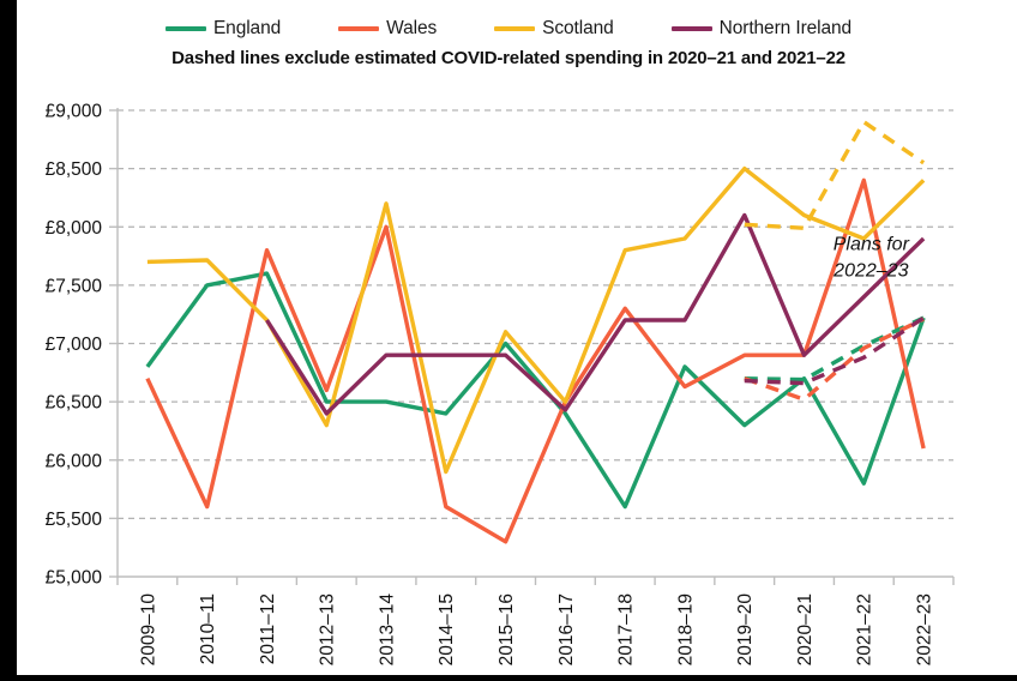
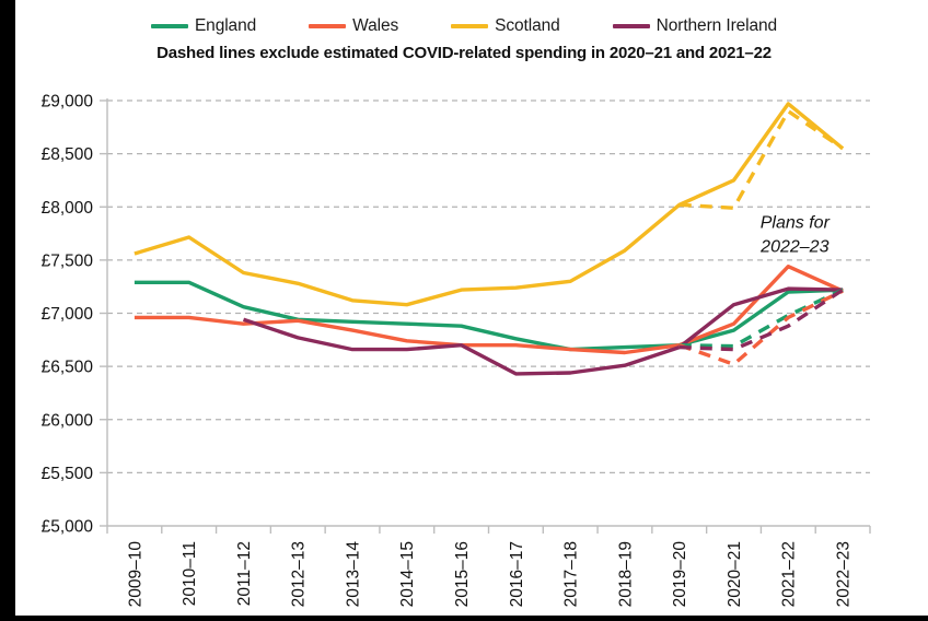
England/2009–10: £6800 -> £7300
Wales/2009–10: £6700 -> £7000
Scotland/2009–10: £7700 -> £7600
England/2010–11: £7500 -> £7300
Wales/2010–11: £5600 -> £7000
England/2011–12: £7600 -> £7100
Wales/2011–12: £7800 -> £6900
Scotland/2011–12: £7200 -> £7400
Northern Ireland/2011–12: £7200 -> £6900
England/2012–13: £6500 -> £6900
Wales/2012–13: £6600 -> £6900
Scotland/2012–13: £6300 -> £7300
Northern Ireland/2012–13: £6400 -> £6800
England/2013–14: £6500 -> £6900
Wales/2013–14: £8000 -> £6800
Scotland/2013–14: £8200 -> £7100
Northern Ireland/2013–14: £6900 -> £6700
England/2014–15: £6400 -> £6900
Wales/2014–15: £5600 -> £6700
Scotland/2014–15: £5900 -> £7100
Northern Ireland/2014–15: £6900 -> £6700
England/2015–16: £7000 -> £6900
Wales/2015–16: £5300 -> £6700
Scotland/2015–16: £7100 -> £7200
Northern Ireland/2015–16: £6900 -> £6700
England/2016–17: £6400 -> £6800
Wales/2016–17: £6500 -> £6700
Scotland/2016–17: £6500 -> £7200
England/2017–18: £5600 -> £6700
Wales/2017–18: £7300 -> £6700
Scotland/2017–18: £7800 -> £7300
Northern Ireland/2017–18: £7200 -> £6400
England/2018–19: £6800 -> £6700
Scotland/2018–19: £7900 -> £7600
Northern Ireland/2018–19: £7200 -> £6500
England/2019–20: £6300 -> £6700
Wales/2019–20: £6900 -> £6700
Scotland/2019–20: £8500 -> £8000
Northern Ireland/2019–20: £8100 -> £6700
England/2020–21: £6700 -> £6800
Scotland/2020–21: £8100 -> £8200
Northern Ireland/2020–21: £6900 -> £7100
England/2021–22: £5800 -> £7200
Wales/2021–22: £8400 -> £7400
Scotland/2021–22: £7900 -> £9000
Northern Ireland/2021–22: £7400 -> £7200
Wales/2022–23: £6100 -> £7200
Scotland/2022–23: £8400 -> £8600
Northern Ireland/2022–23: £7900 -> £7200
